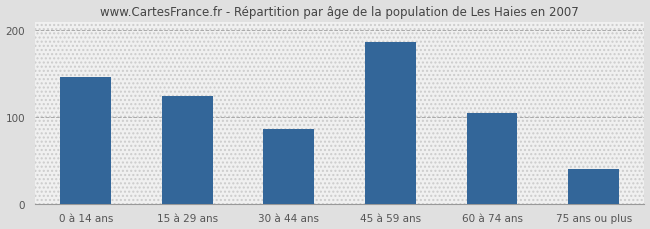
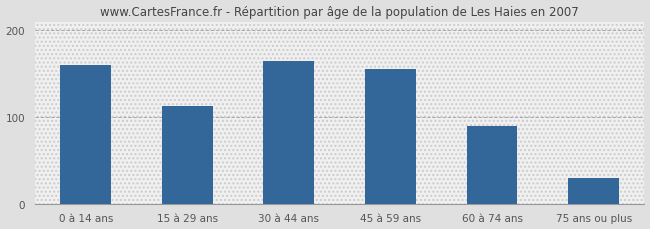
0 à 14 ans: 146 -> 160
15 à 29 ans: 124 -> 113
30 à 44 ans: 86 -> 165
45 à 59 ans: 186 -> 155
60 à 74 ans: 104 -> 90
75 ans ou plus: 40 -> 30
